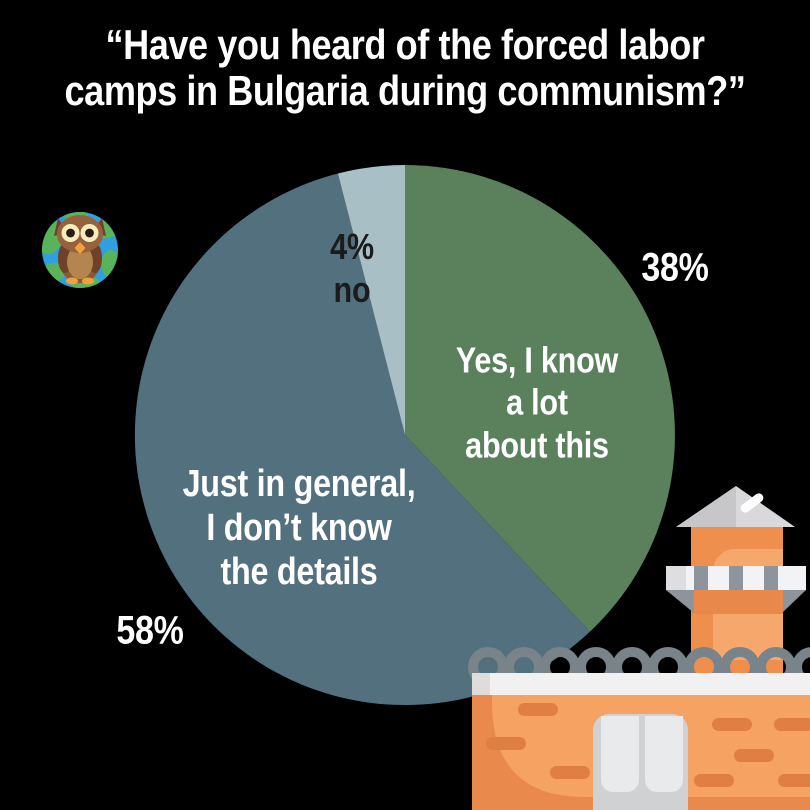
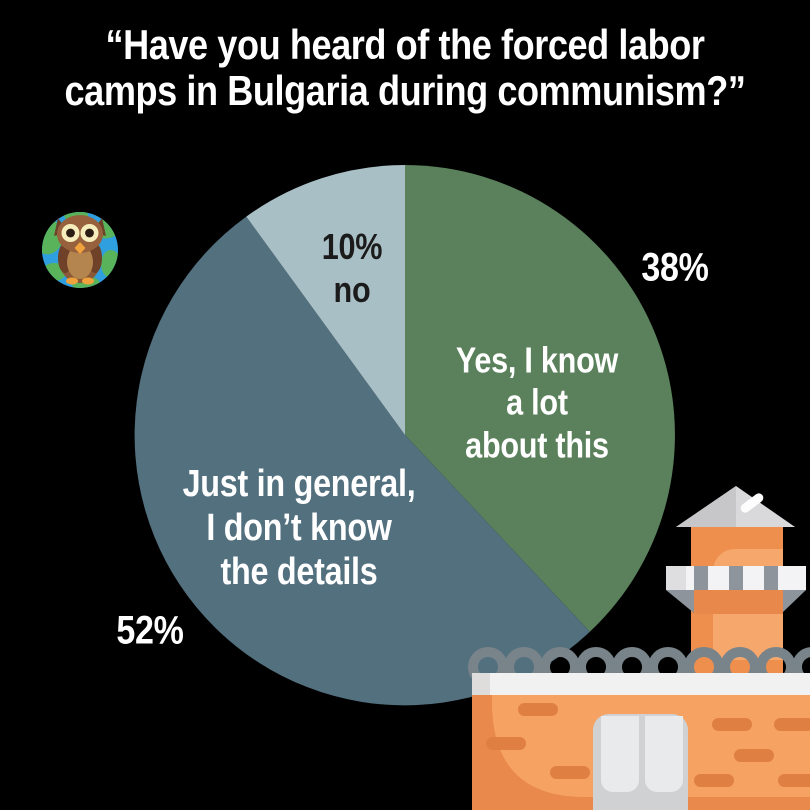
Just in general, I don’t know the details: 58% -> 52%
no: 4% -> 10%
